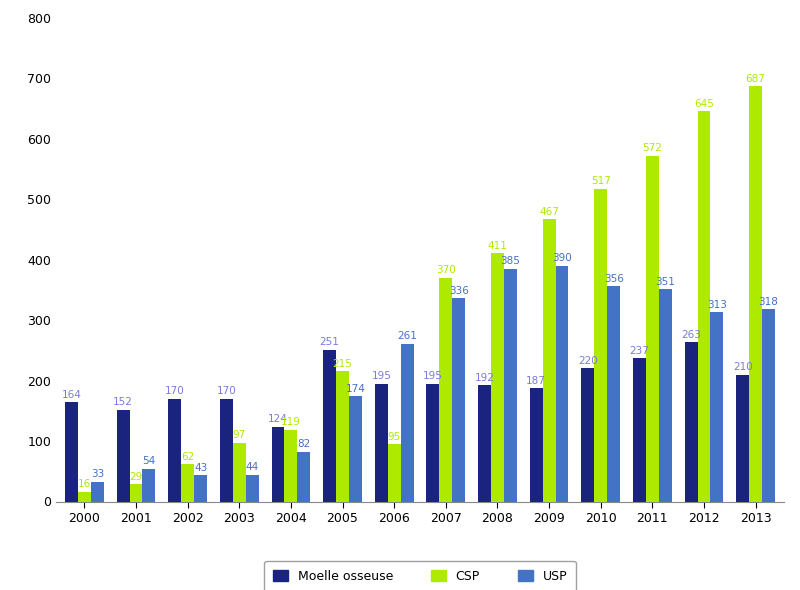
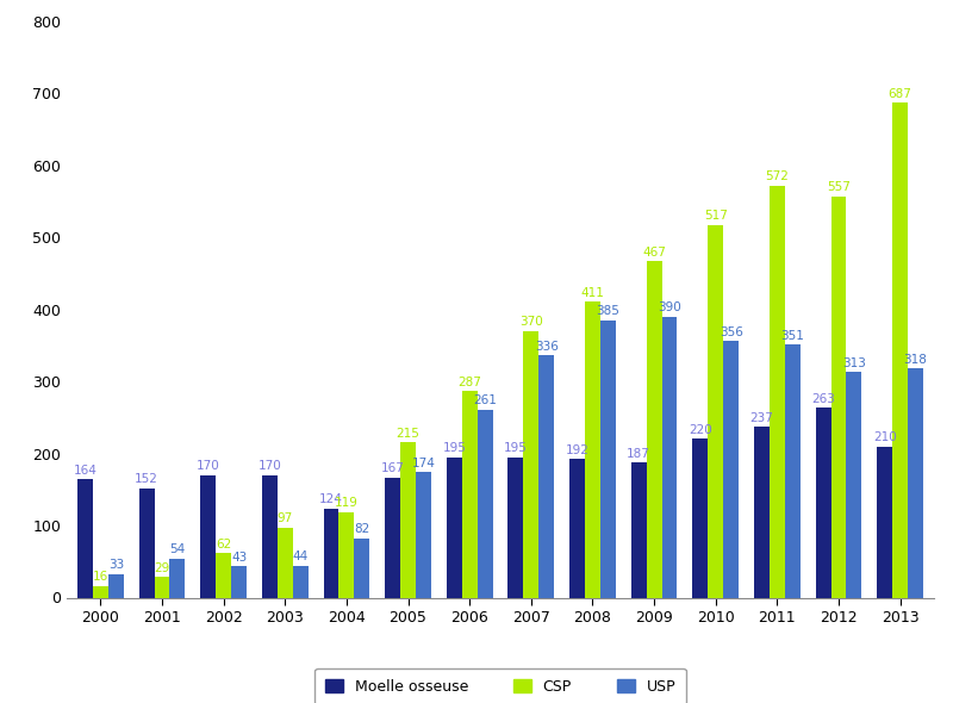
Moelle osseuse/2005: 251 -> 167
CSP/2006: 95 -> 287
CSP/2012: 645 -> 557
